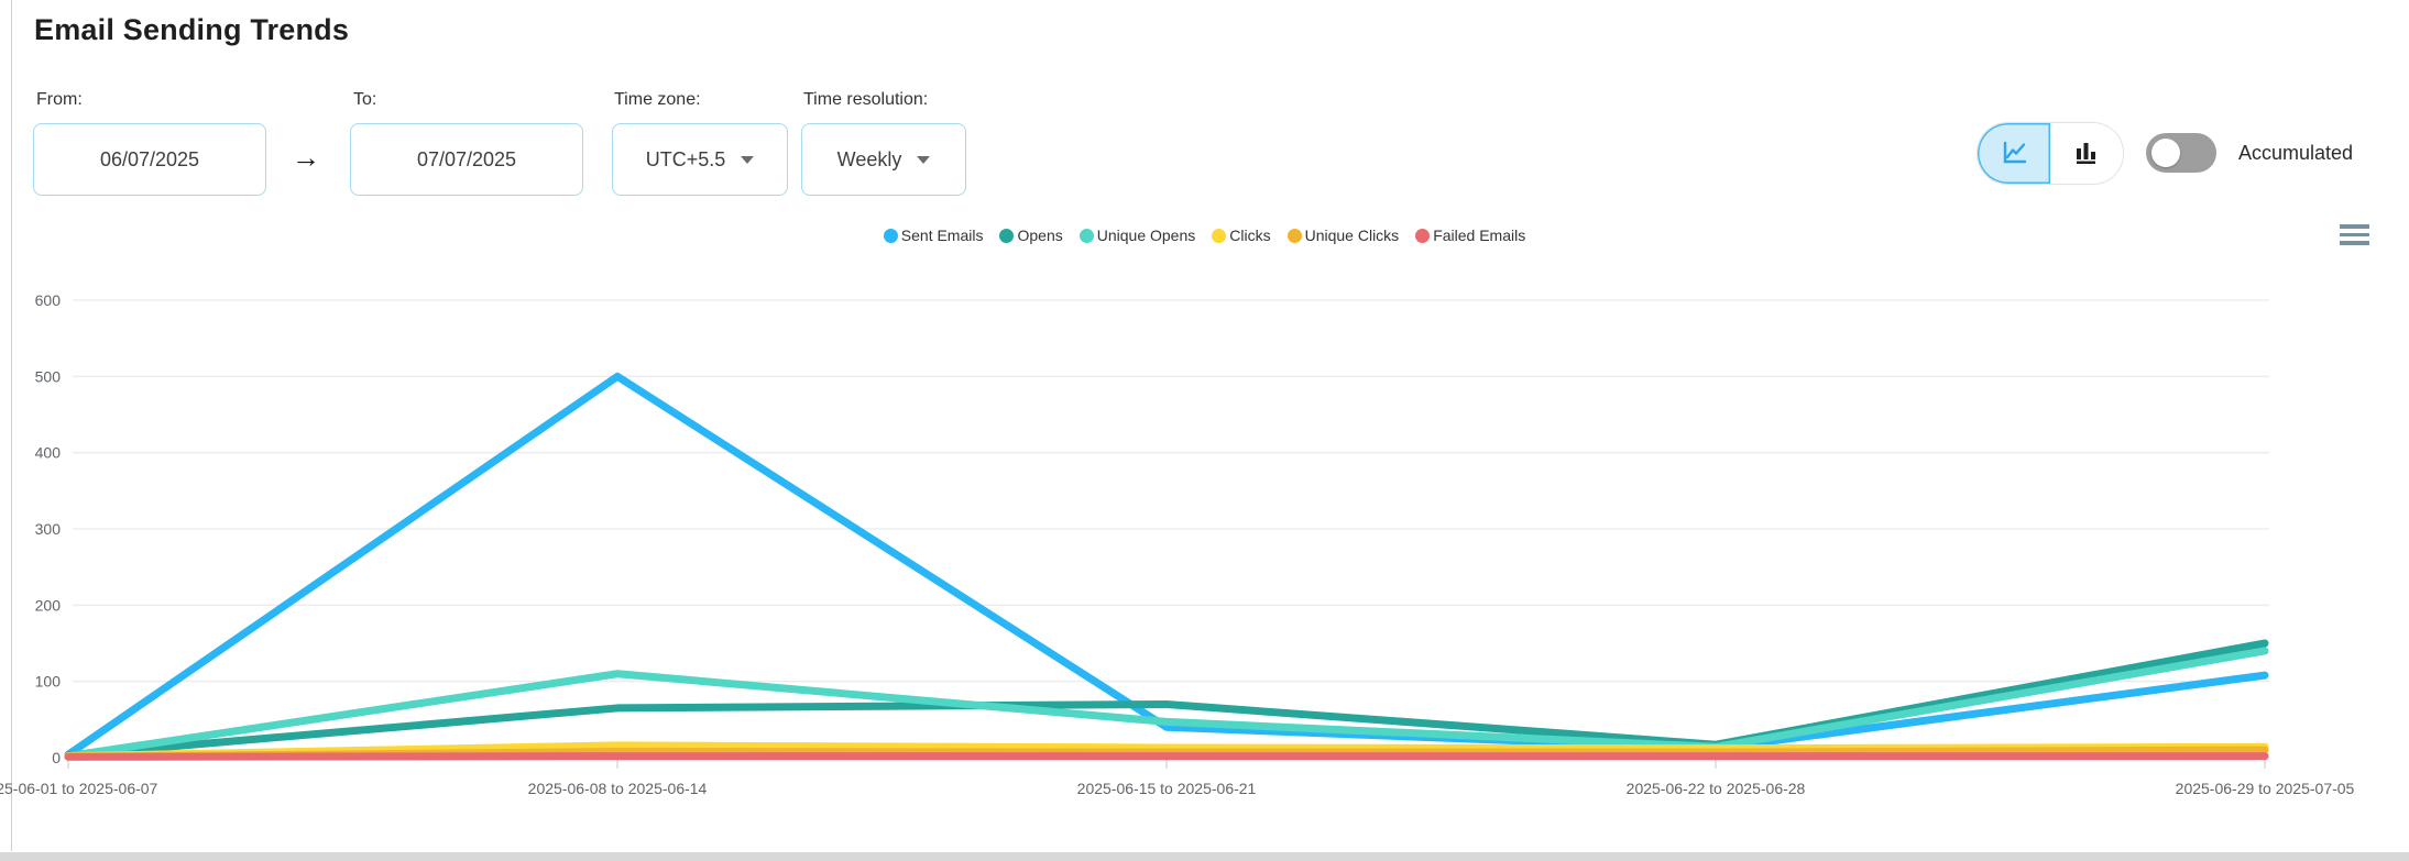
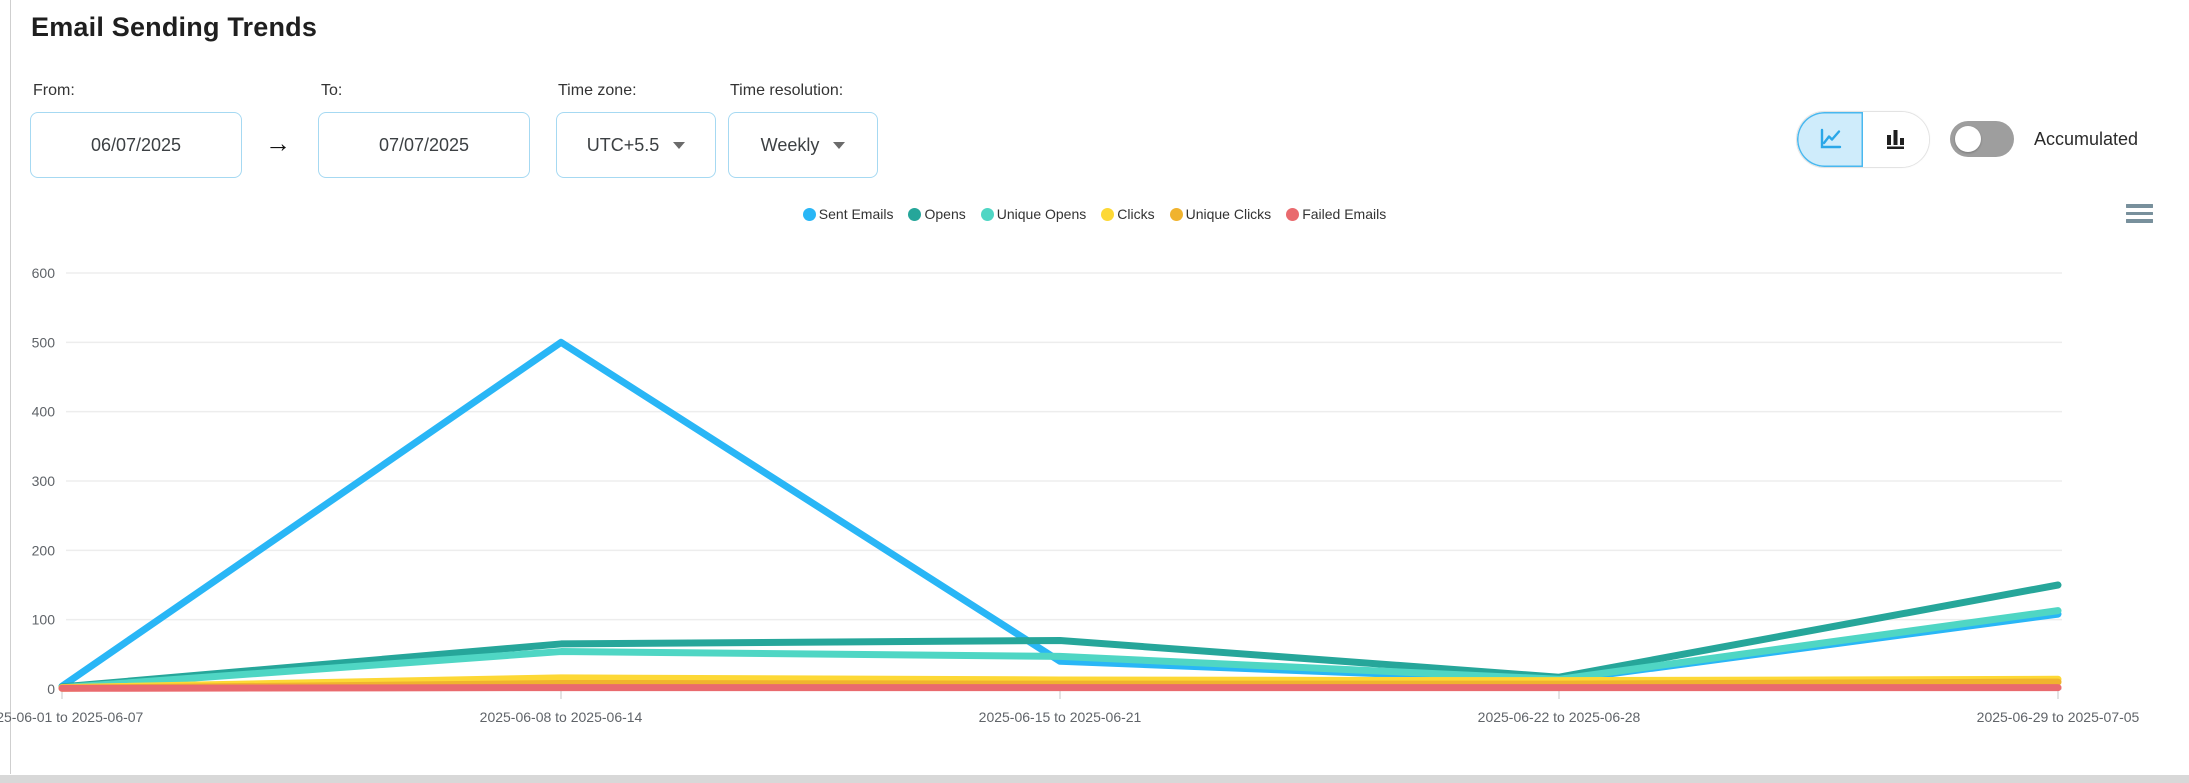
Unique Opens/2025-06-08 to 2025-06-14: 110 -> 50
Unique Opens/2025-06-29 to 2025-07-05: 140 -> 110
